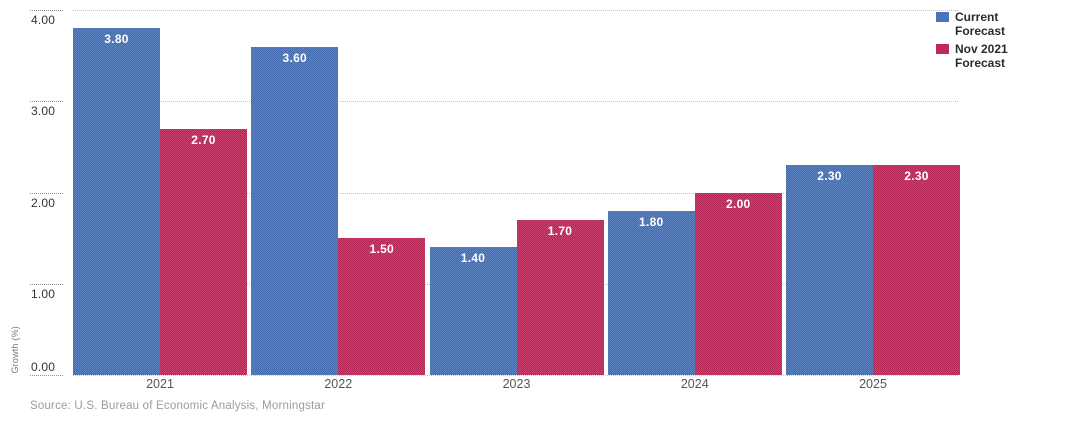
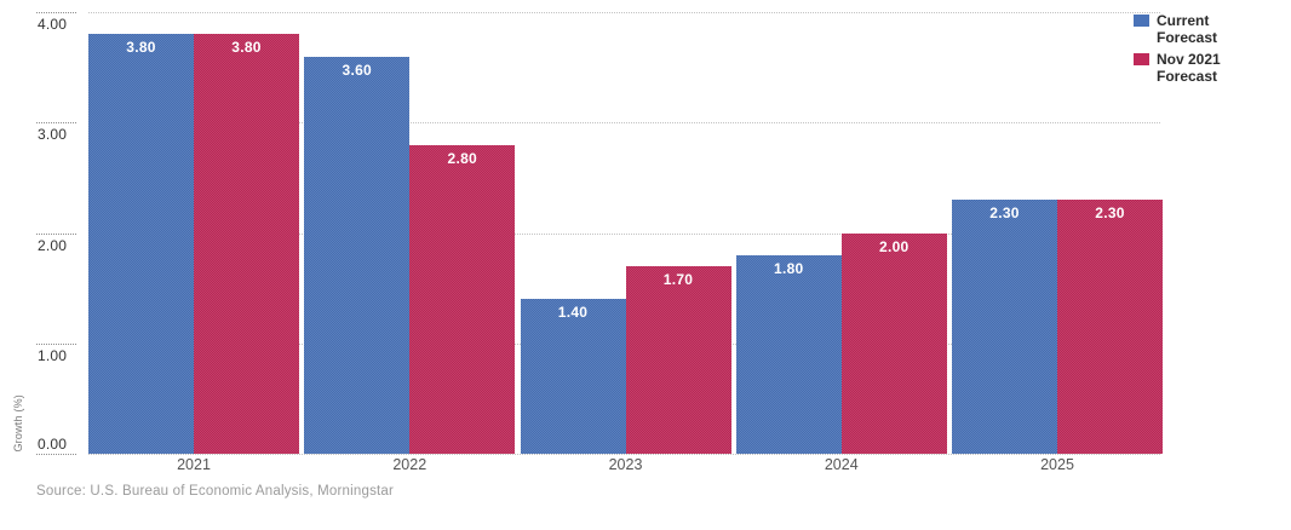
Nov 2021 Forecast/2021: 2.70 -> 3.80
Nov 2021 Forecast/2022: 1.50 -> 2.80
